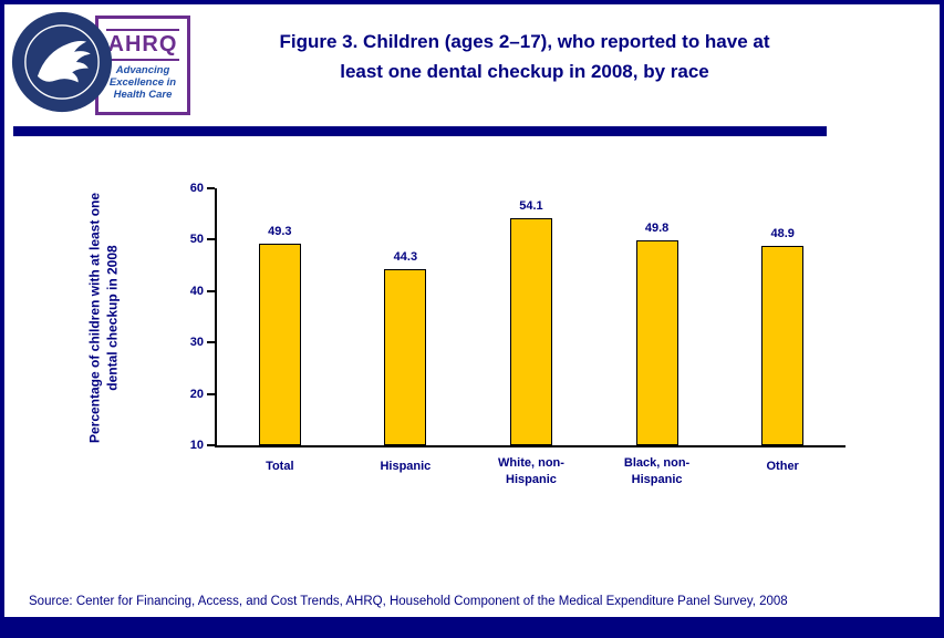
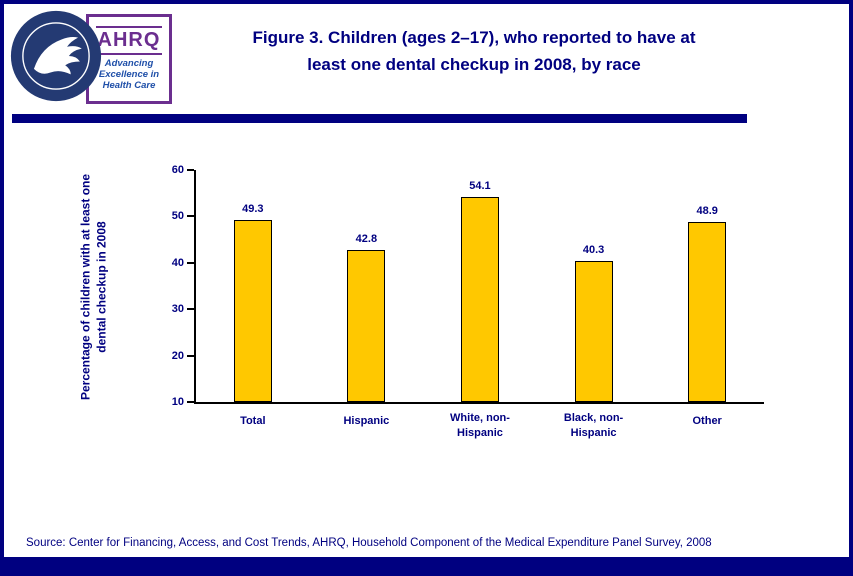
Hispanic: 44.3 -> 42.8
Black, non-Hispanic: 49.8 -> 40.3
